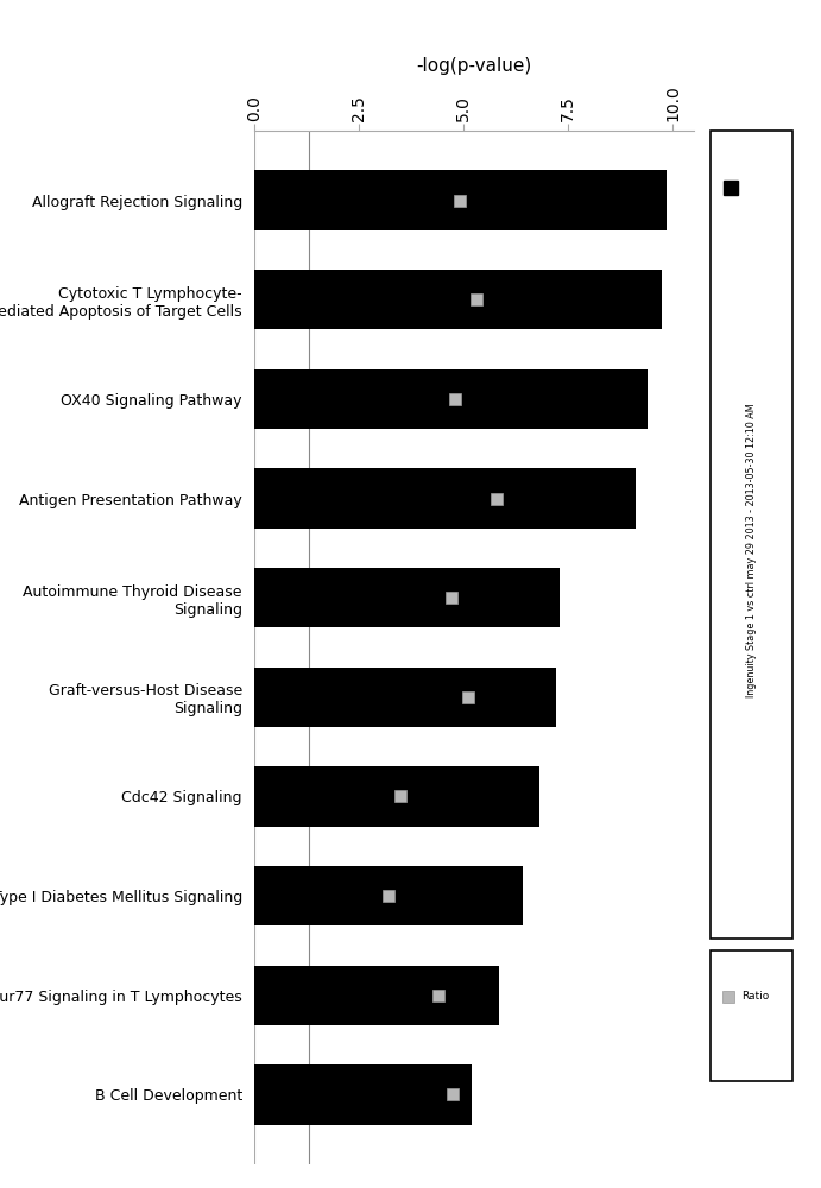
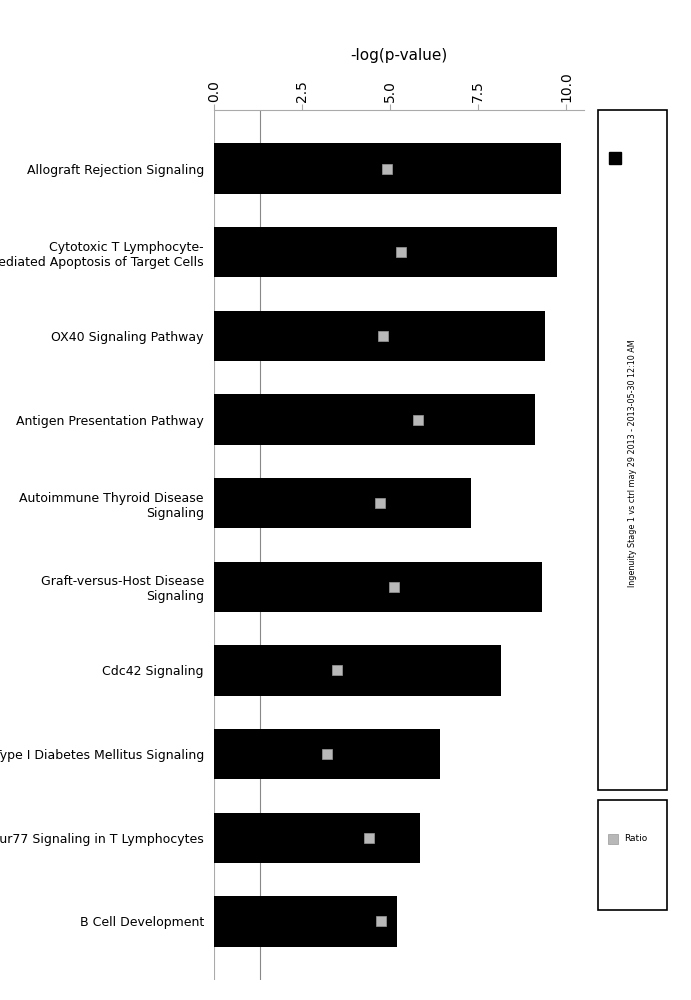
Graft-versus-Host Disease Signaling: 7.20 -> 9.30
Cdc42 Signaling: 6.80 -> 8.15
